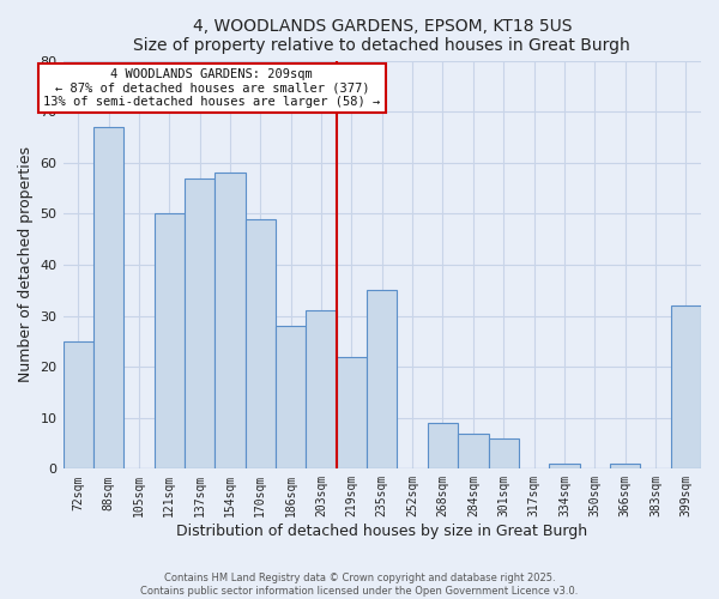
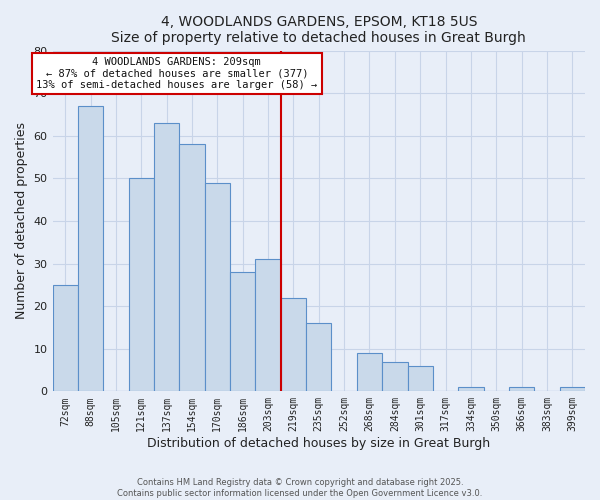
137sqm: 57 -> 63
235sqm: 35 -> 16
399sqm: 32 -> 1
